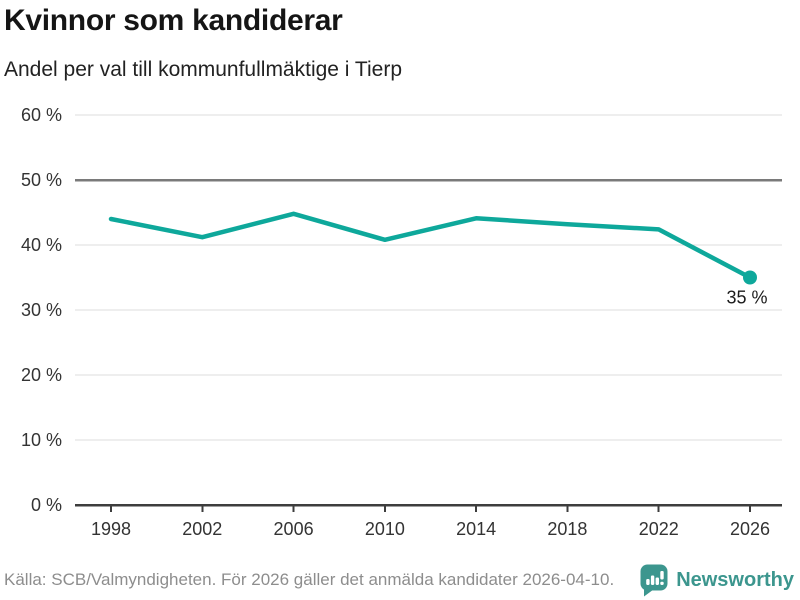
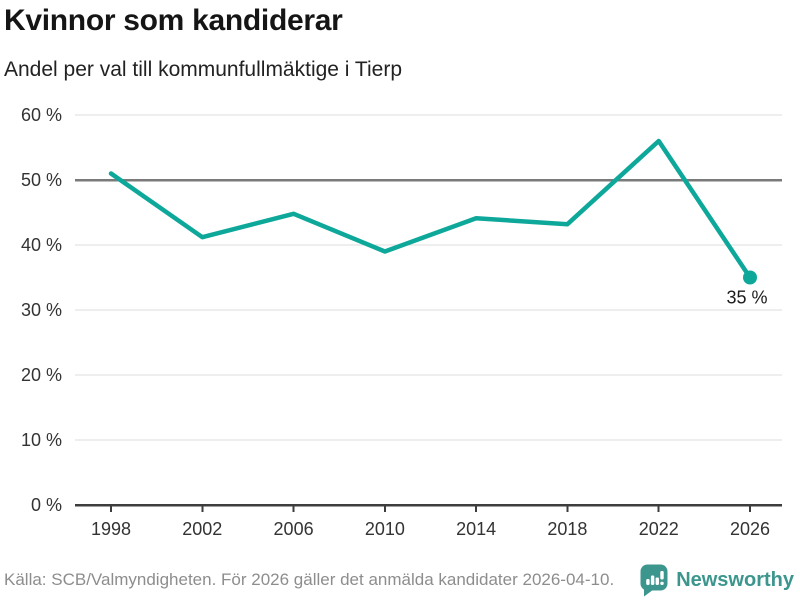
1998: 44% -> 51%
2010: 41% -> 39%
2022: 42% -> 56%
